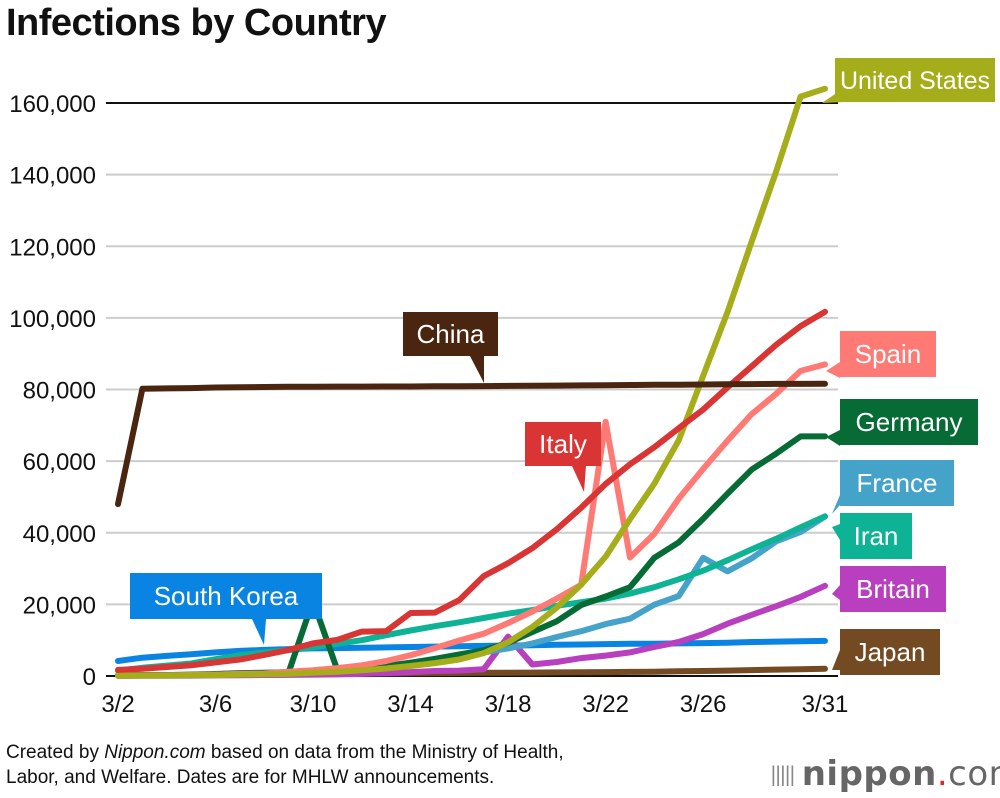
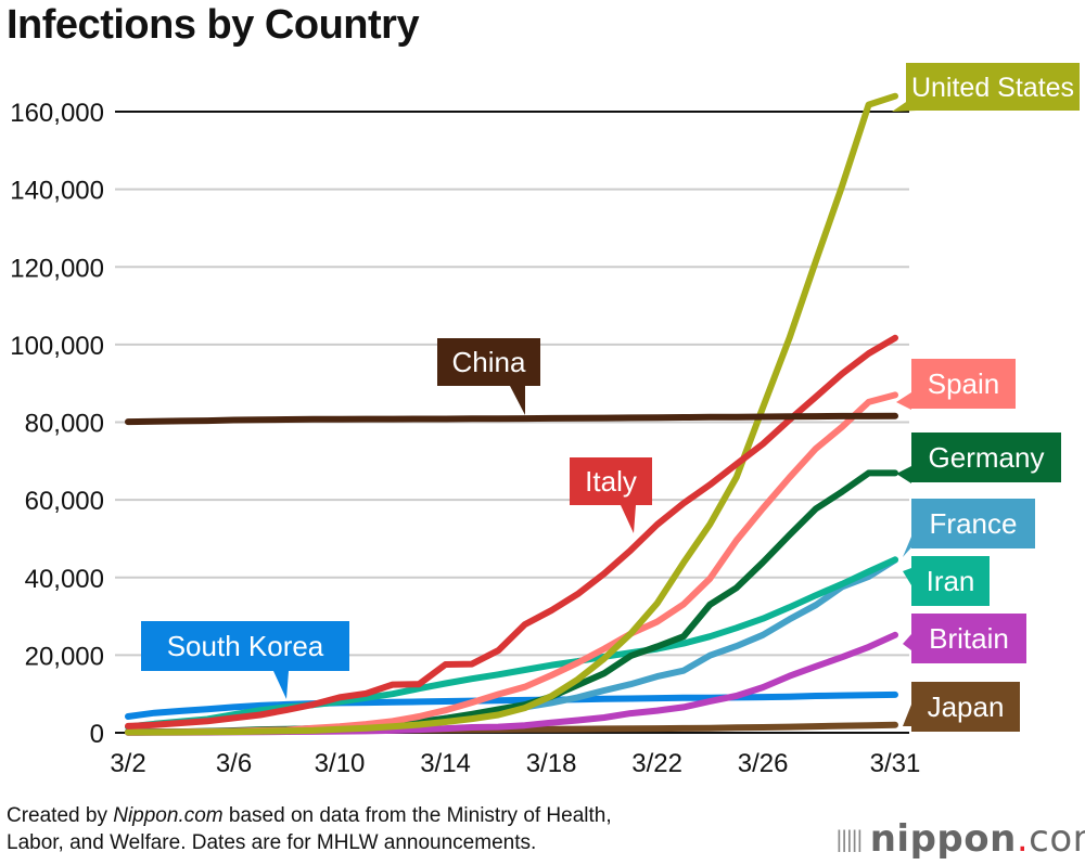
China/3/2: 48000 -> 80000
Germany/3/10: 21000 -> 1000
Britain/3/18: 11000 -> 3000
Spain/3/22: 71000 -> 29000
France/3/26: 33000 -> 25000
